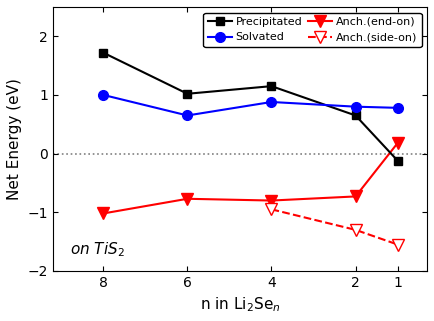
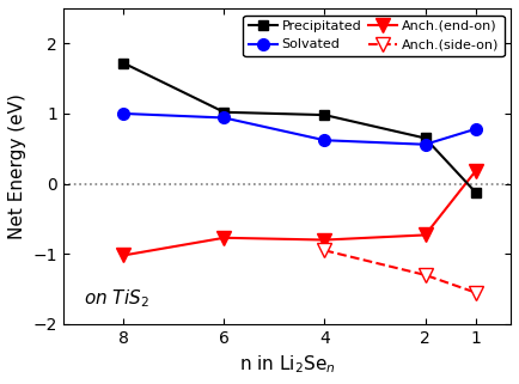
Solvated/6: 0.65 -> 0.94
Precipitated/4: 1.15 -> 0.98
Solvated/4: 0.88 -> 0.62
Solvated/2: 0.80 -> 0.56
